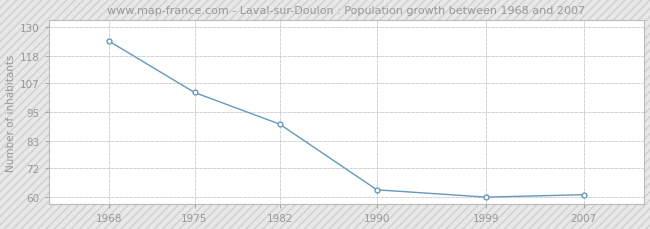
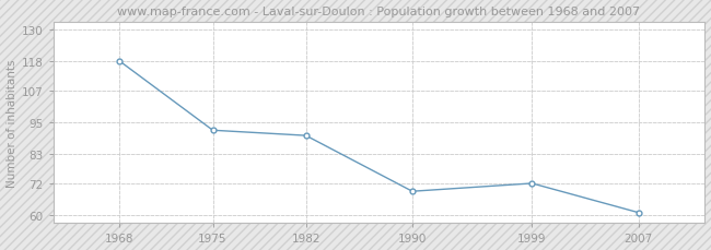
1968: 124 -> 118
1975: 103 -> 92
1990: 63 -> 69
1999: 60 -> 72
